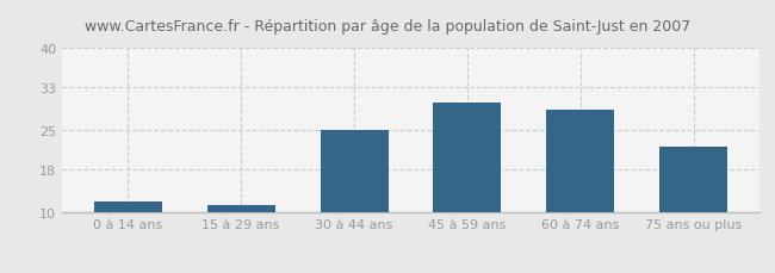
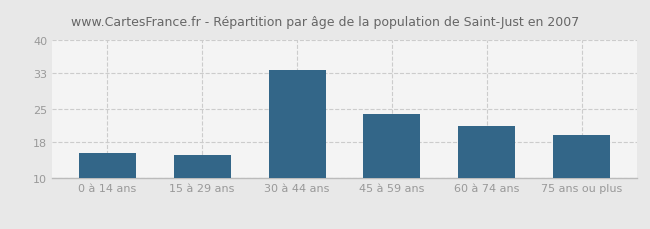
0 à 14 ans: 12.0 -> 15.5
15 à 29 ans: 11.5 -> 15.0
30 à 44 ans: 25.0 -> 33.5
45 à 59 ans: 30.0 -> 24.0
60 à 74 ans: 28.8 -> 21.5
75 ans ou plus: 22.0 -> 19.5
